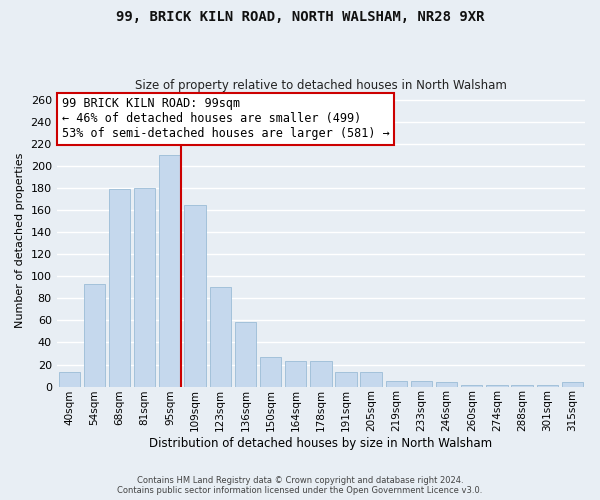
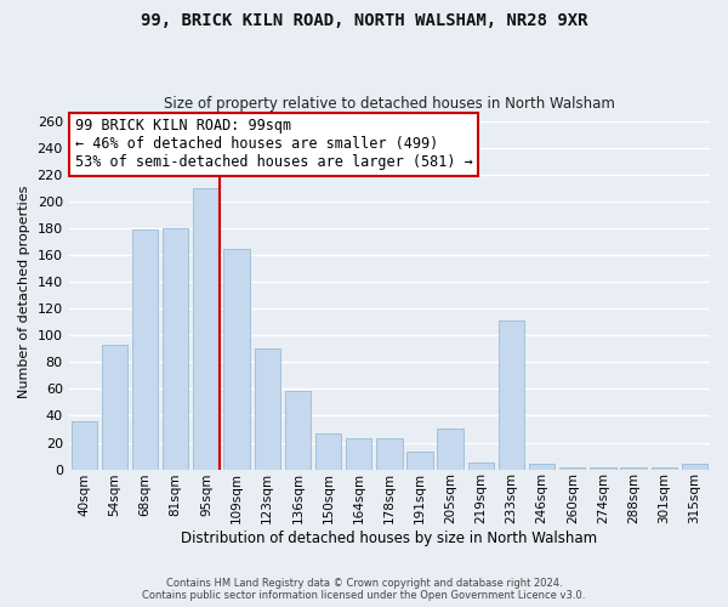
40sqm: 13 -> 36
205sqm: 13 -> 30
233sqm: 5 -> 111
